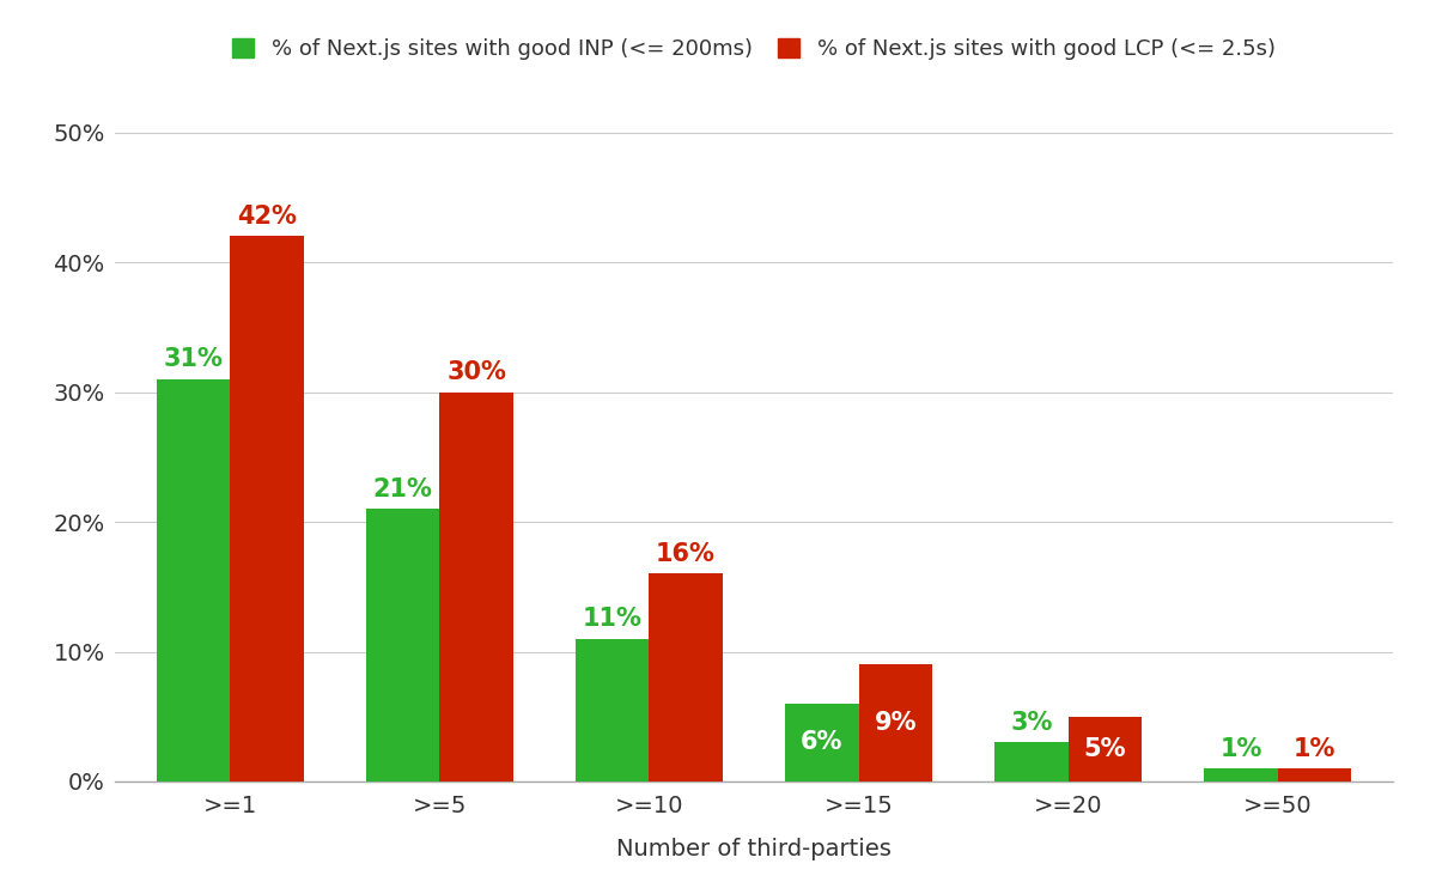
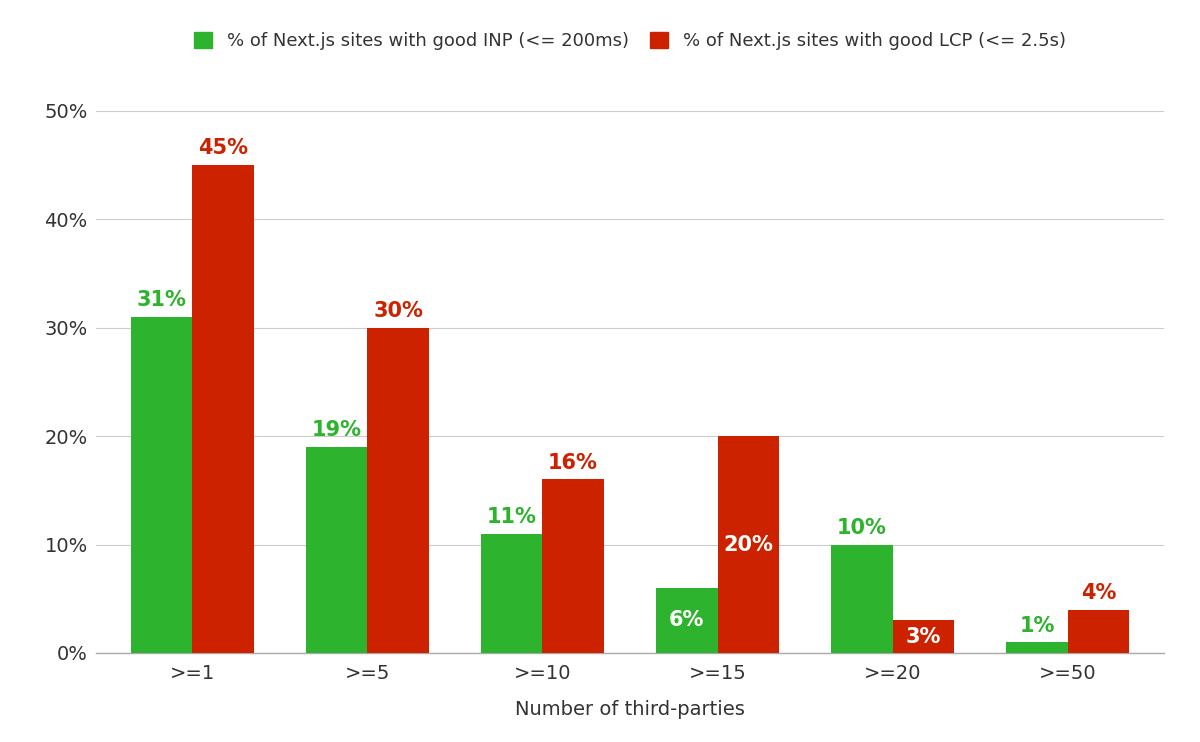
% of Next.js sites with good LCP (<= 2.5s)/>=1: 42% -> 45%
% of Next.js sites with good INP (<= 200ms)/>=5: 21% -> 19%
% of Next.js sites with good LCP (<= 2.5s)/>=15: 9% -> 20%
% of Next.js sites with good INP (<= 200ms)/>=20: 3% -> 10%
% of Next.js sites with good LCP (<= 2.5s)/>=20: 5% -> 3%
% of Next.js sites with good LCP (<= 2.5s)/>=50: 1% -> 4%
